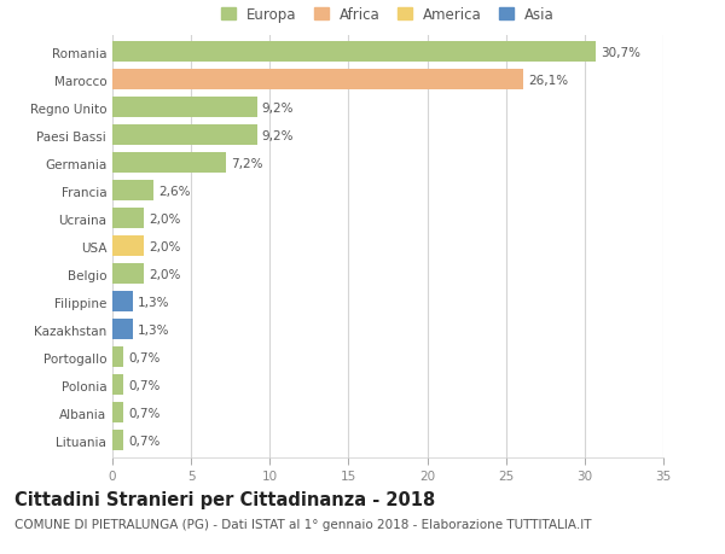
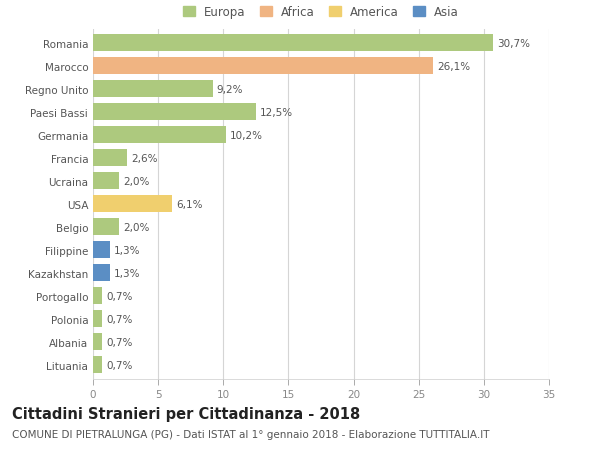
Paesi Bassi: 9,2% -> 12,5%
Germania: 7,2% -> 10,2%
USA: 2,0% -> 6,1%
